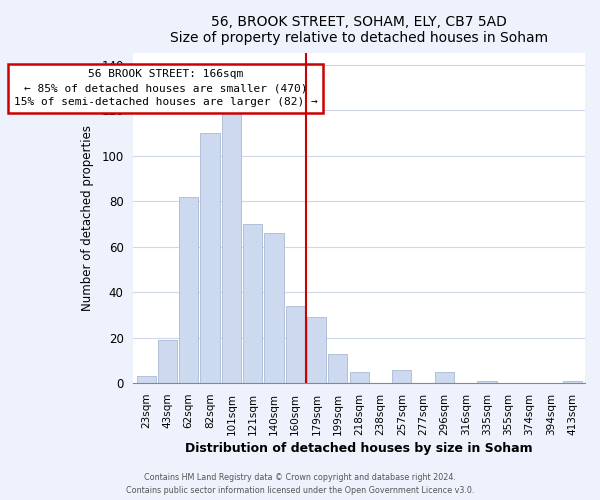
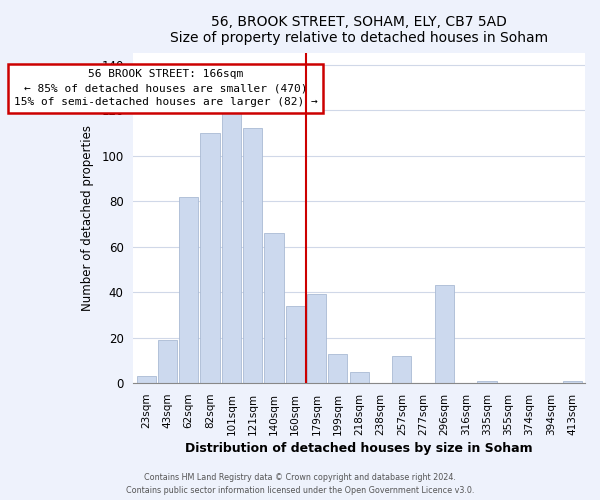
121sqm: 70 -> 112
179sqm: 29 -> 39
257sqm: 6 -> 12
296sqm: 5 -> 43
